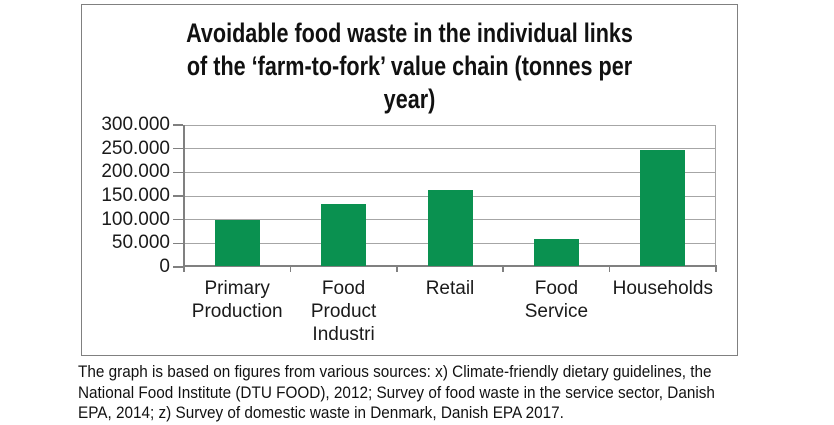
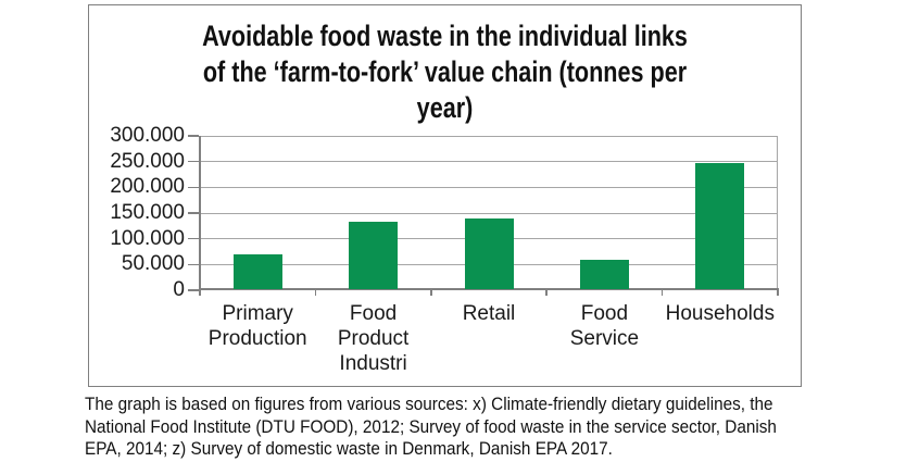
Primary Production: 100000 -> 70000
Retail: 160000 -> 140000
